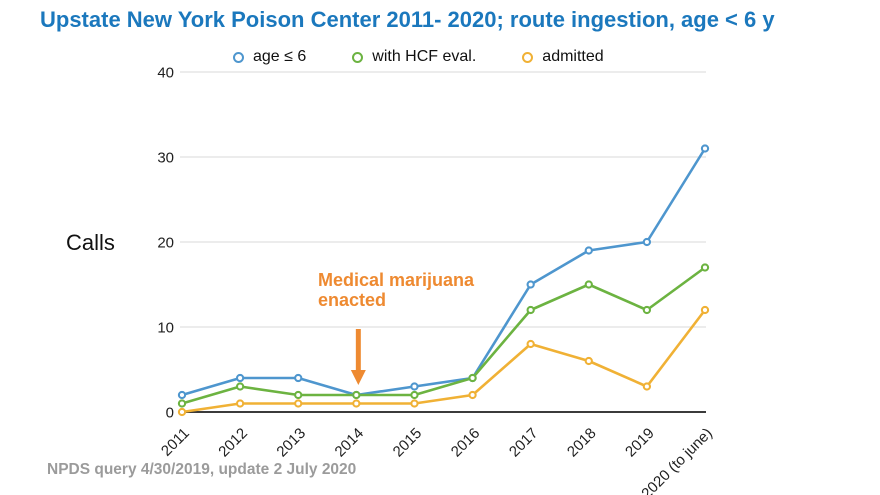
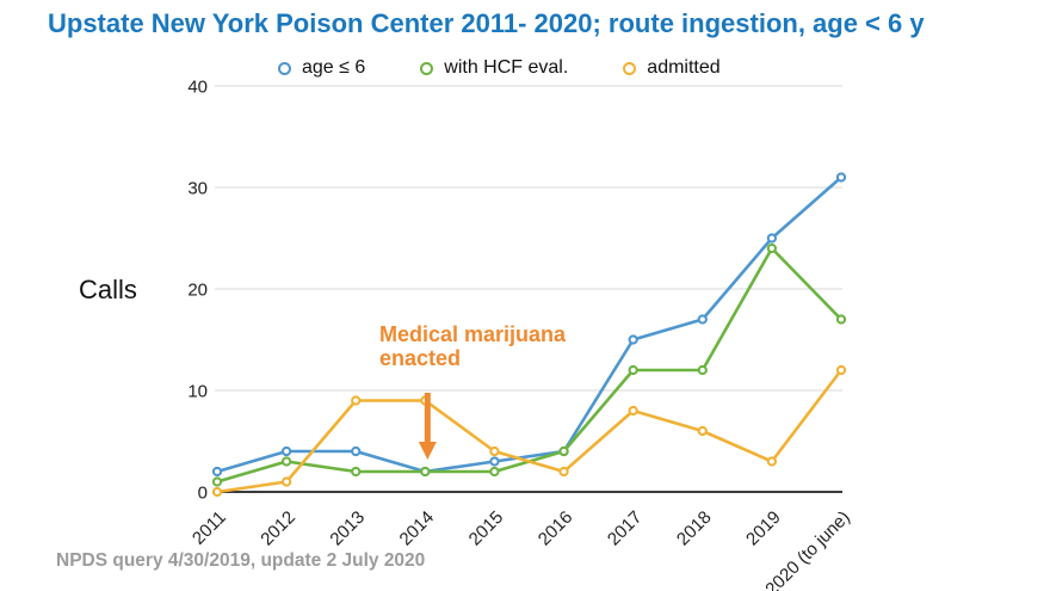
admitted/2013: 1 -> 9
admitted/2014: 1 -> 9
admitted/2015: 1 -> 4
age ≤ 6/2018: 19 -> 17
with HCF eval./2018: 15 -> 12
age ≤ 6/2019: 20 -> 25
with HCF eval./2019: 12 -> 24
